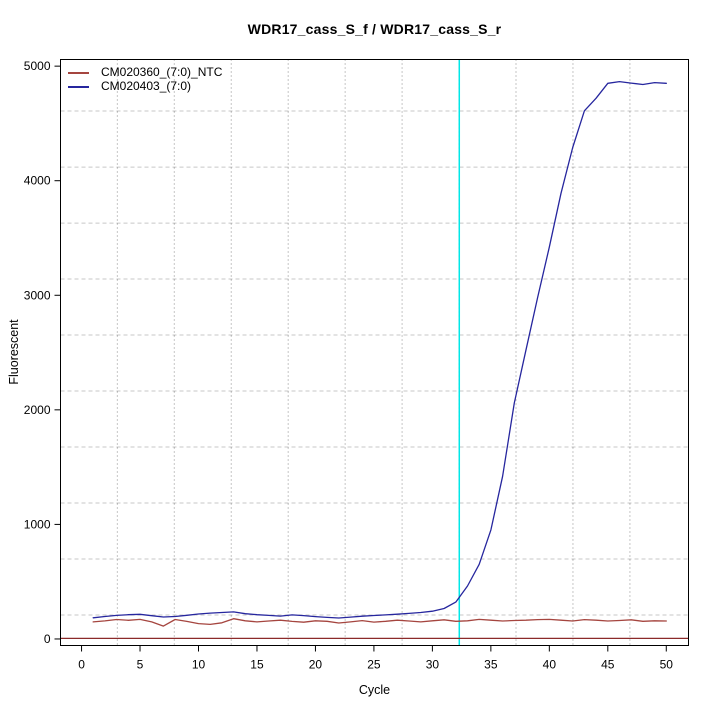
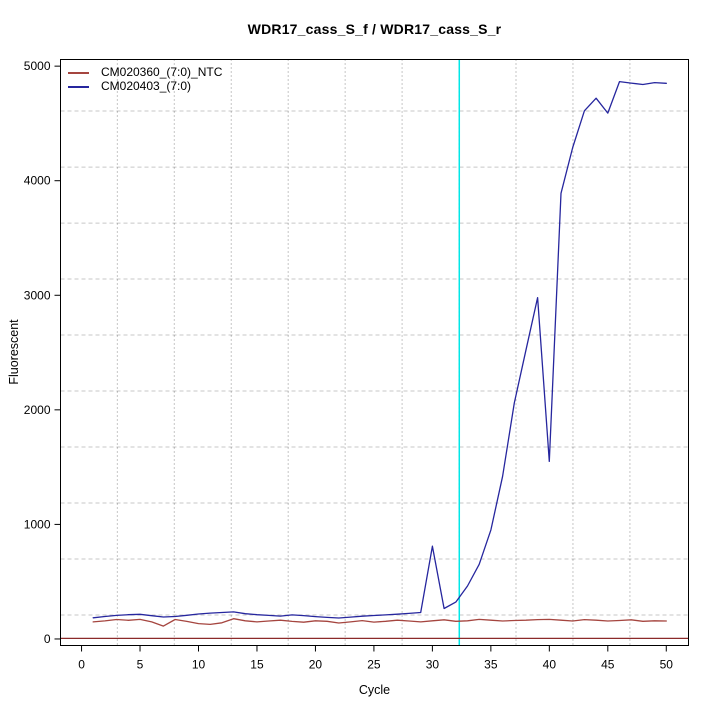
CM020403_(7:0)/30: 240 -> 810
CM020403_(7:0)/40: 3420 -> 1550
CM020403_(7:0)/45: 4850 -> 4590
